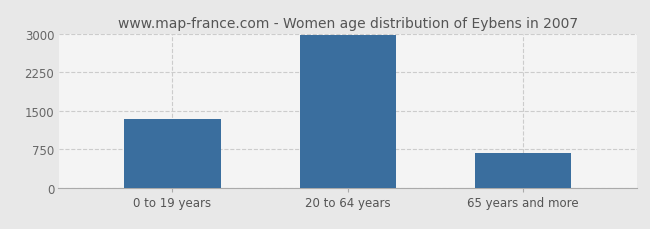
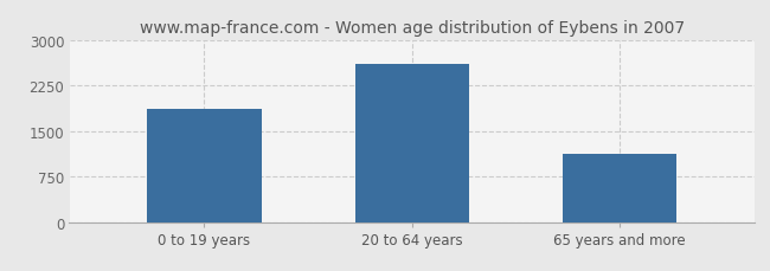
0 to 19 years: 1340 -> 1860
20 to 64 years: 2970 -> 2600
65 years and more: 680 -> 1120
